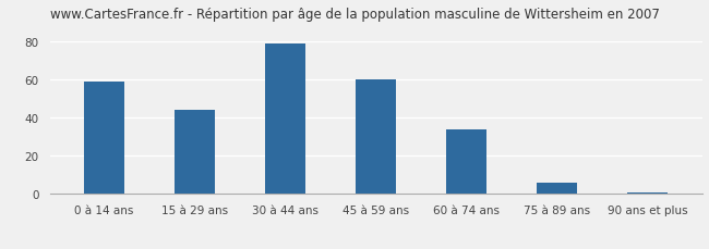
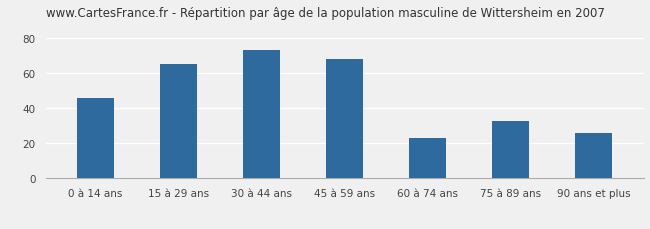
0 à 14 ans: 59 -> 46
15 à 29 ans: 44 -> 65
30 à 44 ans: 79 -> 73
45 à 59 ans: 60 -> 68
60 à 74 ans: 34 -> 23
75 à 89 ans: 6 -> 33
90 ans et plus: 1 -> 26
